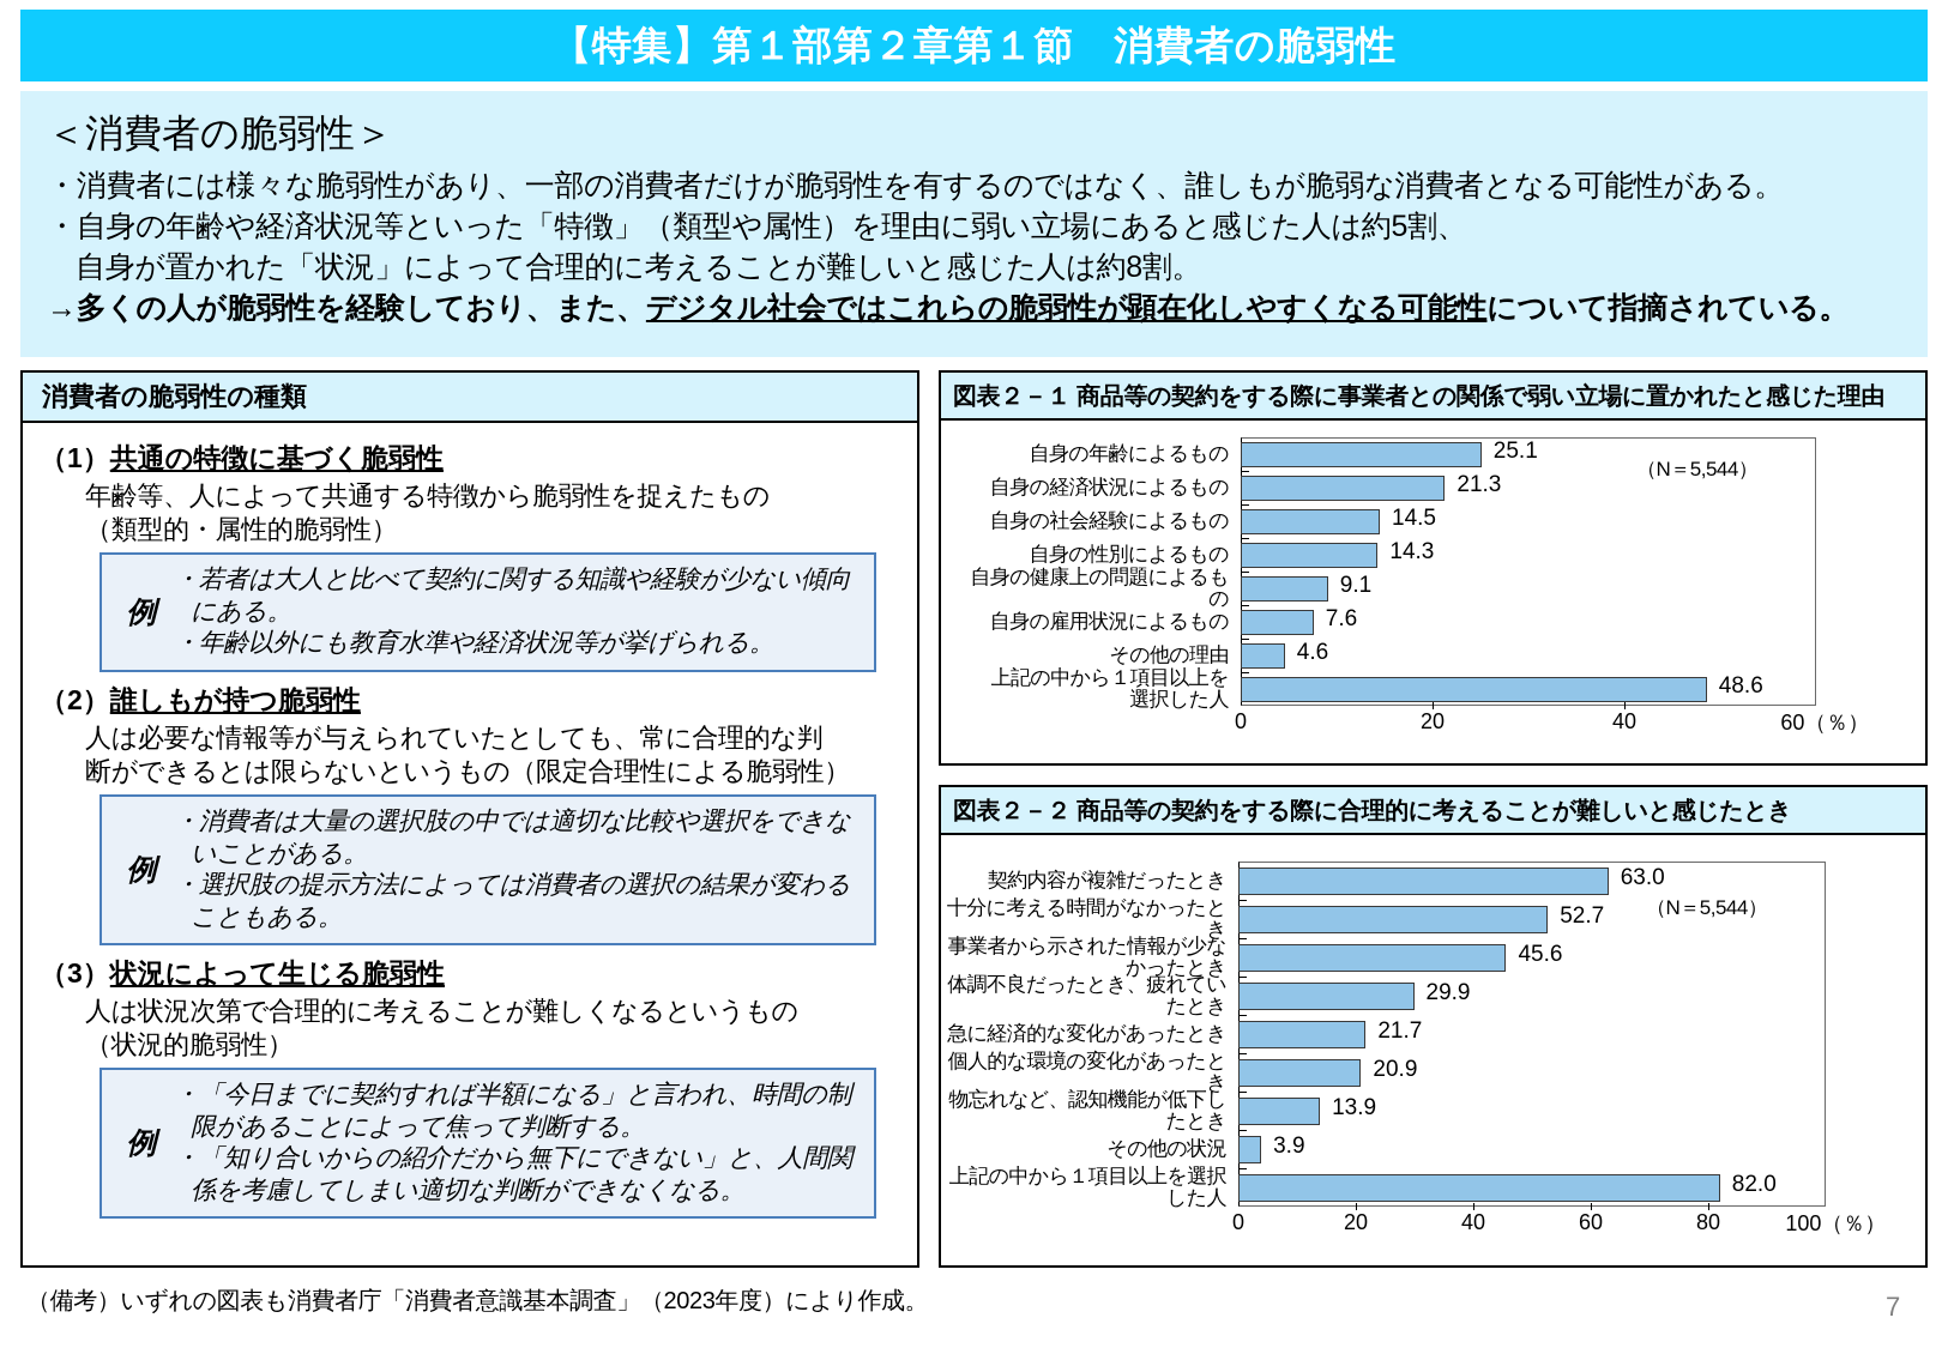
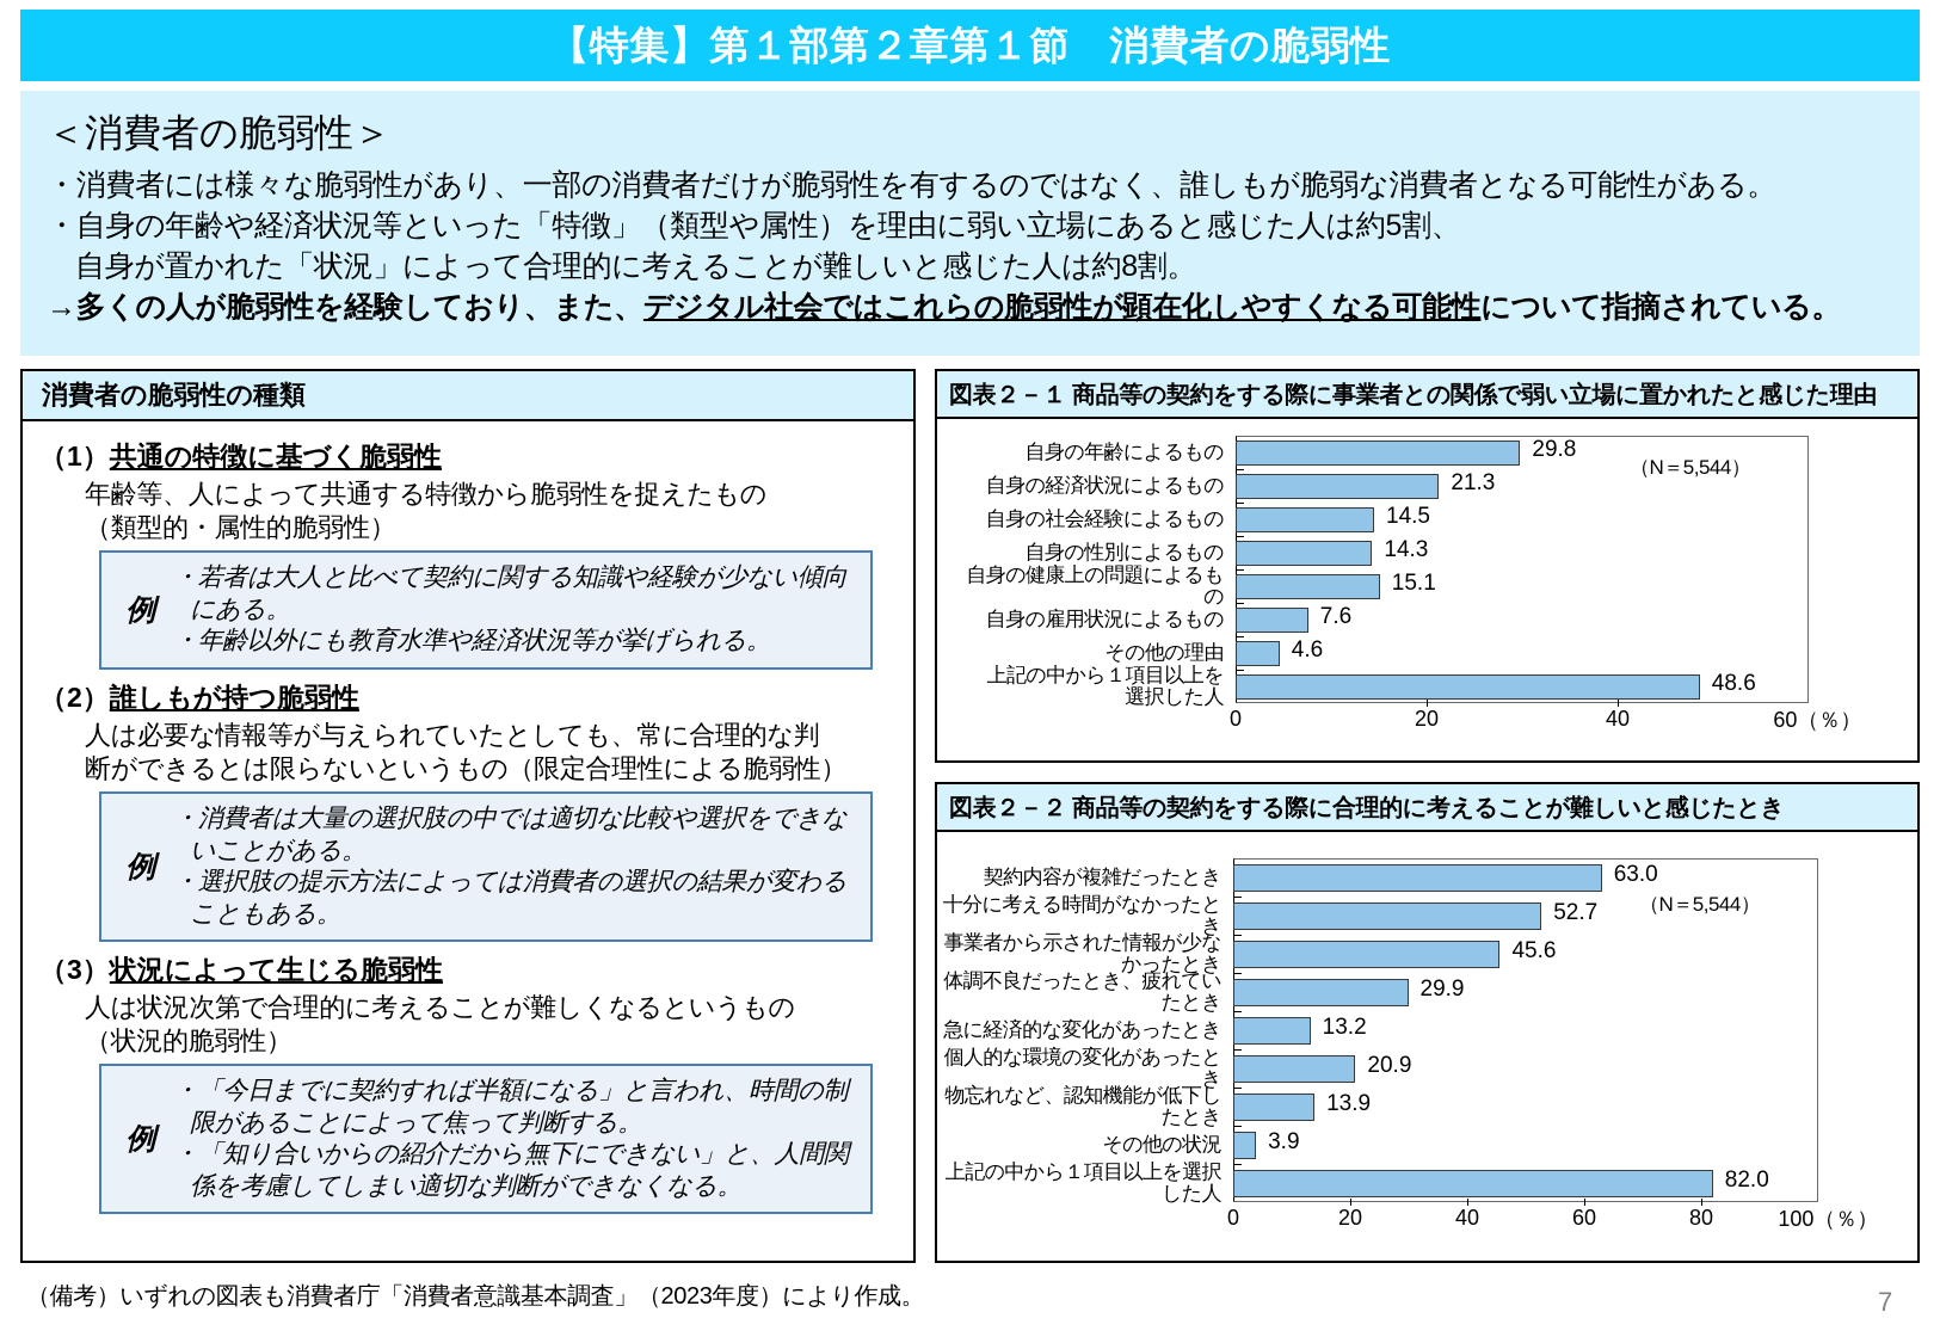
図表２－１ 商品等の契約をする際に事業者との関係で弱い立場に置かれたと感じた理由/自身の年齢によるもの: 25.1 -> 29.8
図表２－１ 商品等の契約をする際に事業者との関係で弱い立場に置かれたと感じた理由/自身の健康上の問題によるもの: 9.1 -> 15.1
図表２－２ 商品等の契約をする際に合理的に考えることが難しいと感じたとき/急に経済的な変化があったとき: 21.7 -> 13.2
